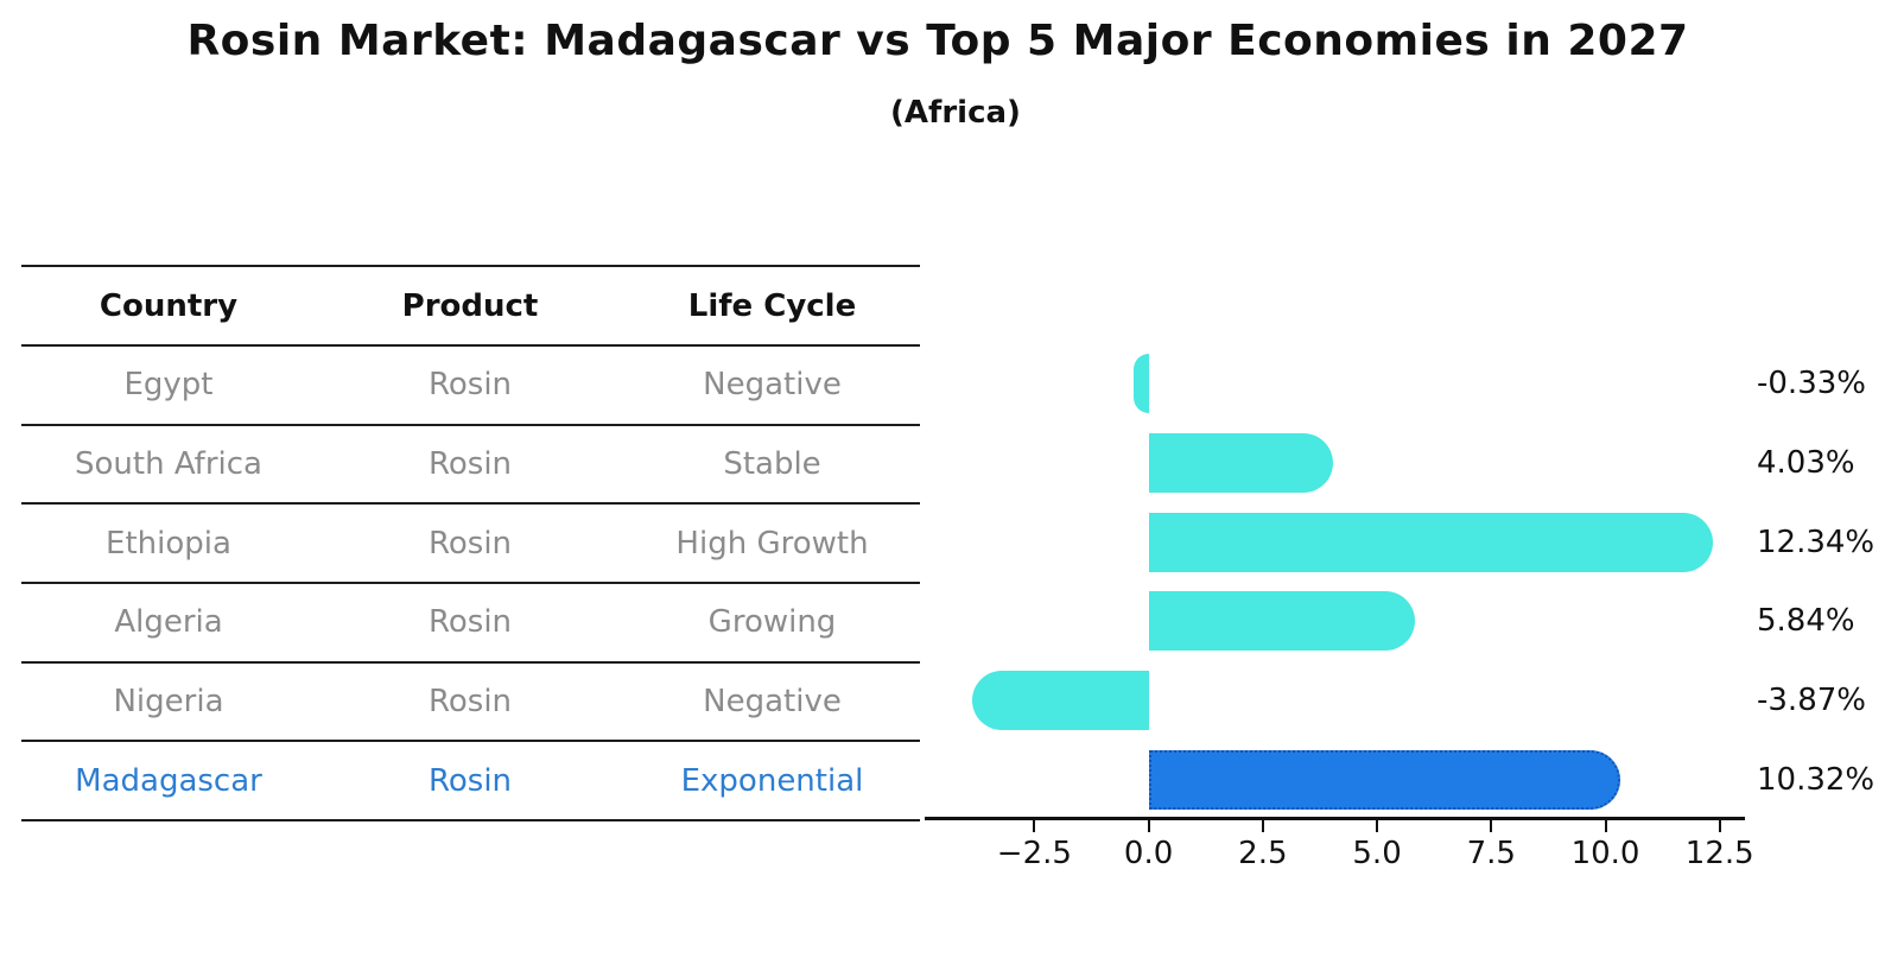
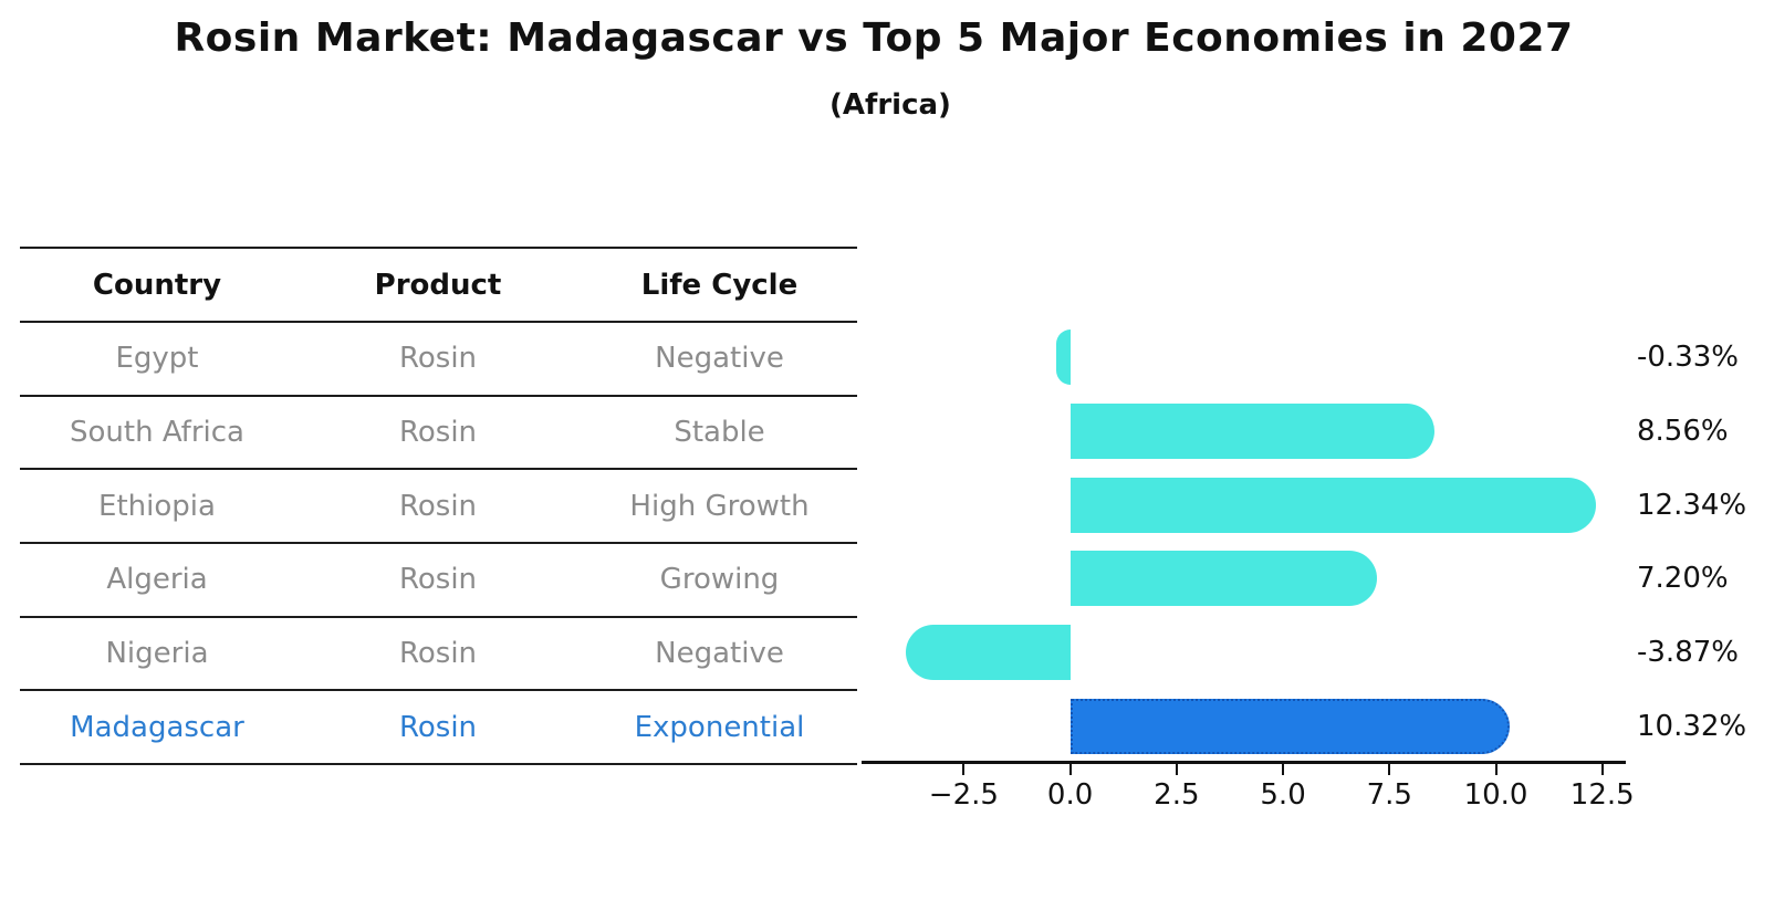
South Africa: 4.03% -> 8.56%
Algeria: 5.84% -> 7.20%
